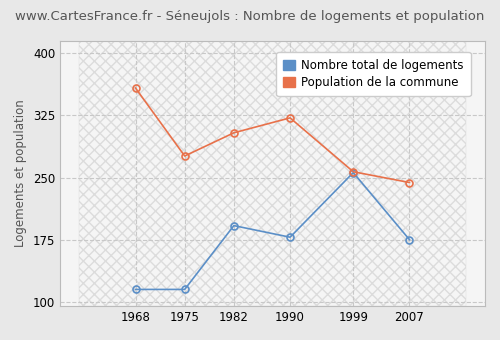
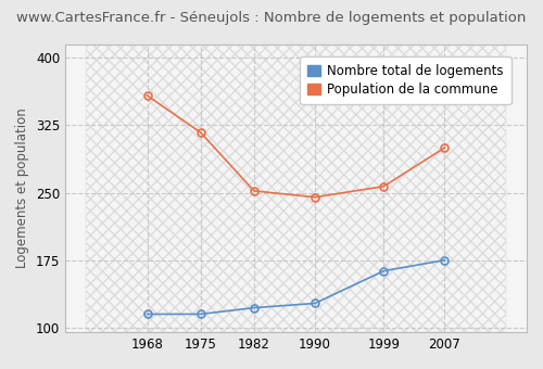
Population de la commune/1975: 276 -> 317
Nombre total de logements/1982: 192 -> 122
Population de la commune/1982: 304 -> 252
Nombre total de logements/1990: 178 -> 127
Population de la commune/1990: 322 -> 245
Nombre total de logements/1999: 256 -> 163
Population de la commune/2007: 244 -> 300
